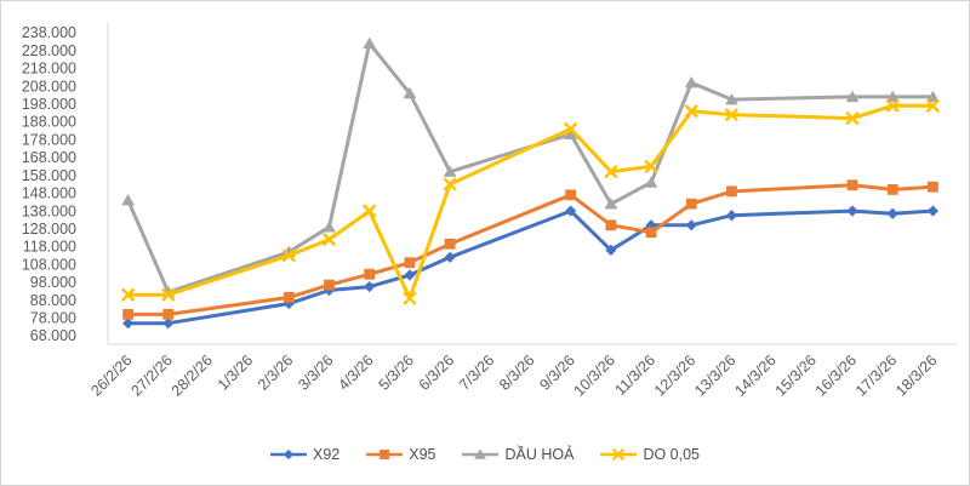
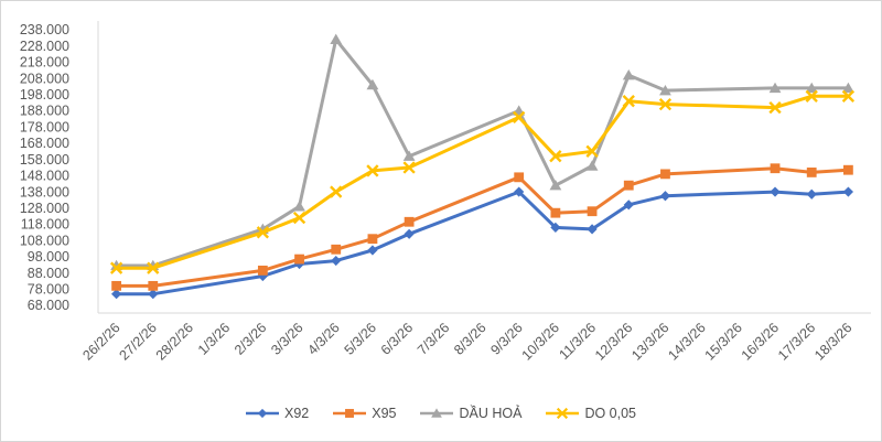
DẦU HOẢ/26/2/26: 144000 -> 92000
DO 0,05/5/3/26: 89000 -> 151000
DẦU HOẢ/9/3/26: 181000 -> 188000
X95/10/3/26: 130000 -> 125000
X92/11/3/26: 130000 -> 115000
